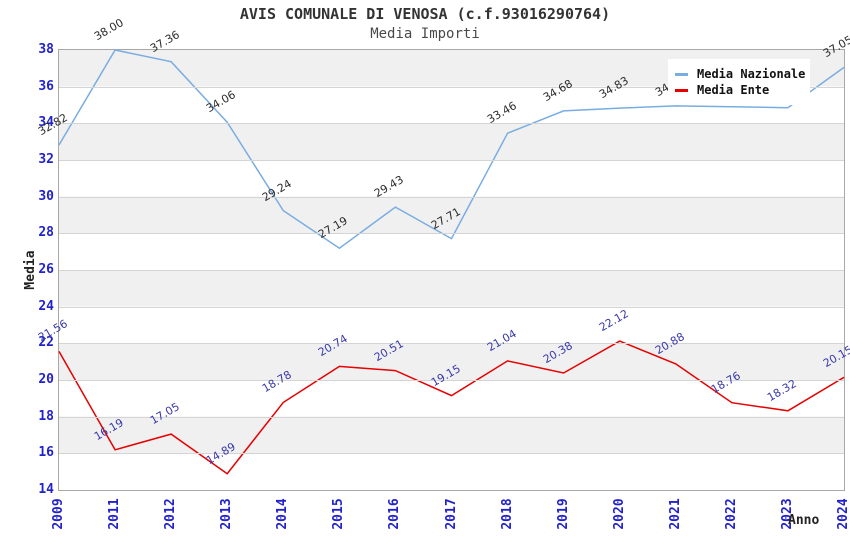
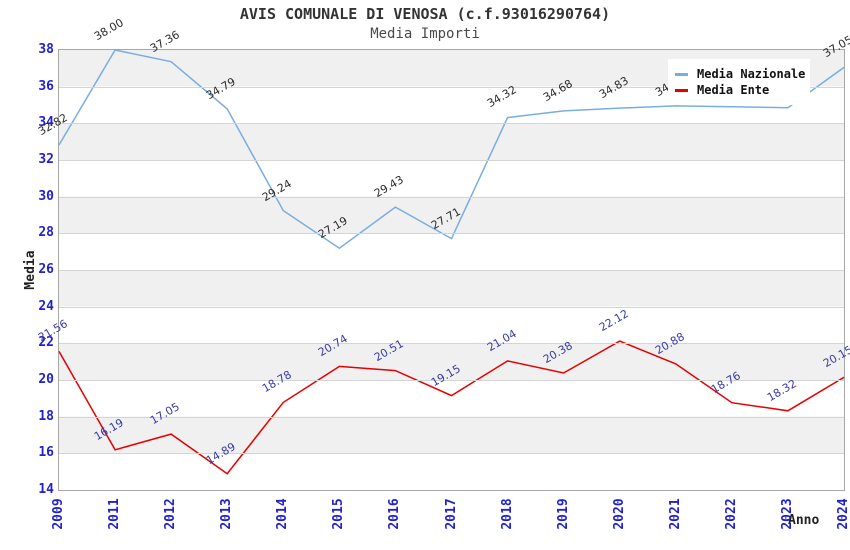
Media Nazionale/2013: 34.06 -> 34.79
Media Nazionale/2018: 33.46 -> 34.32
